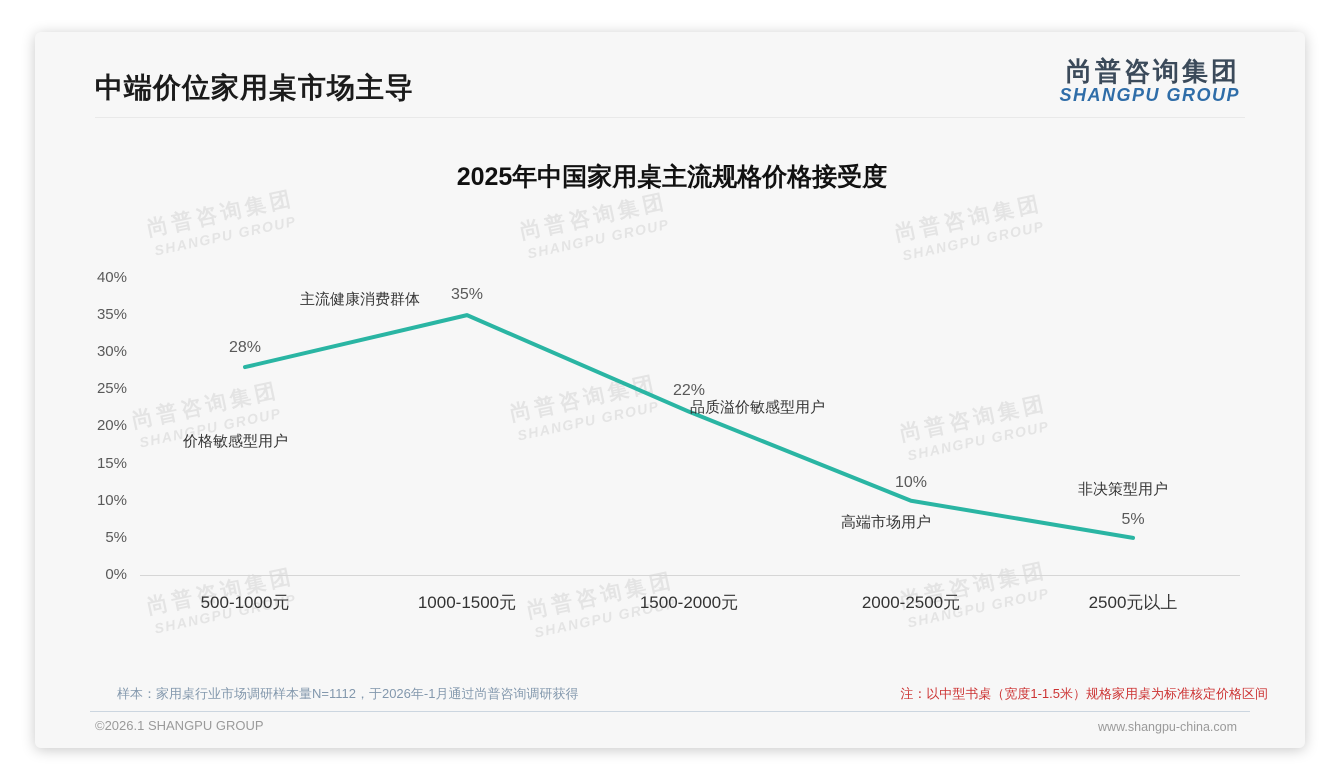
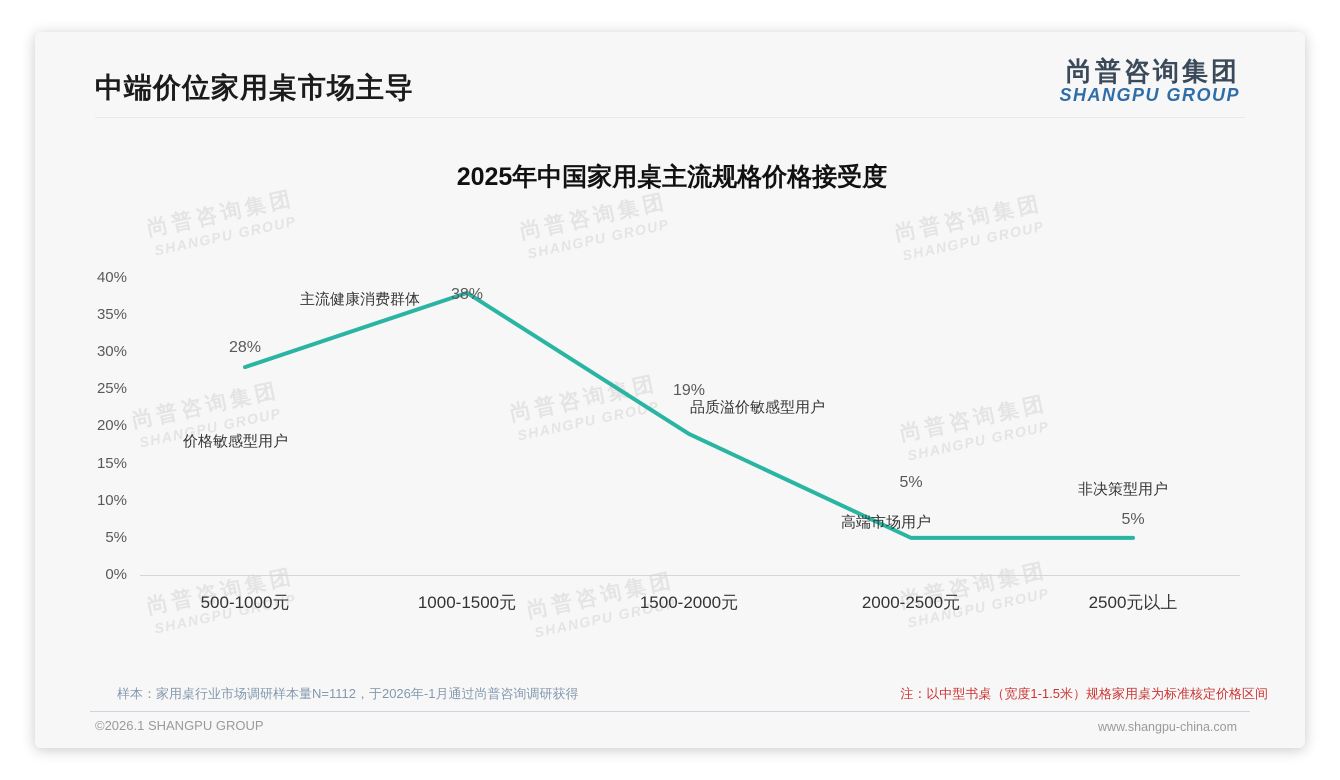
1000-1500元: 35% -> 38%
1500-2000元: 22% -> 19%
2000-2500元: 10% -> 5%
